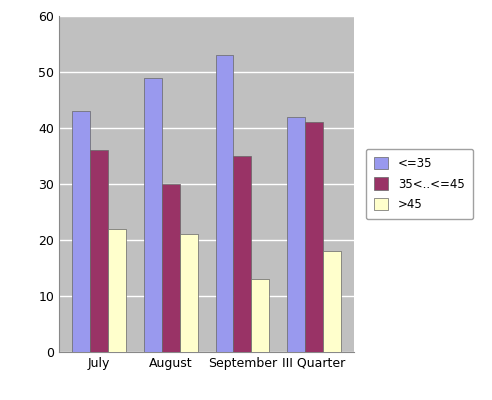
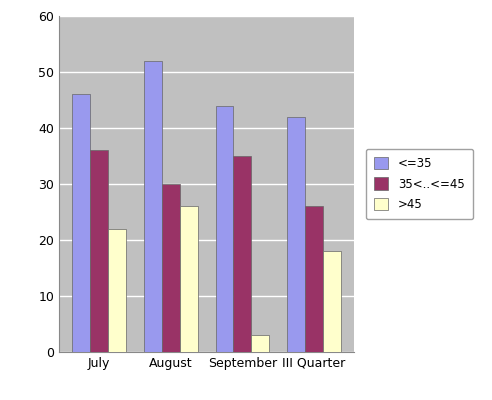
<=35/July: 43 -> 46
<=35/August: 49 -> 52
>45/August: 21 -> 26
<=35/September: 53 -> 44
>45/September: 13 -> 3
35<..<=45/III Quarter: 41 -> 26
